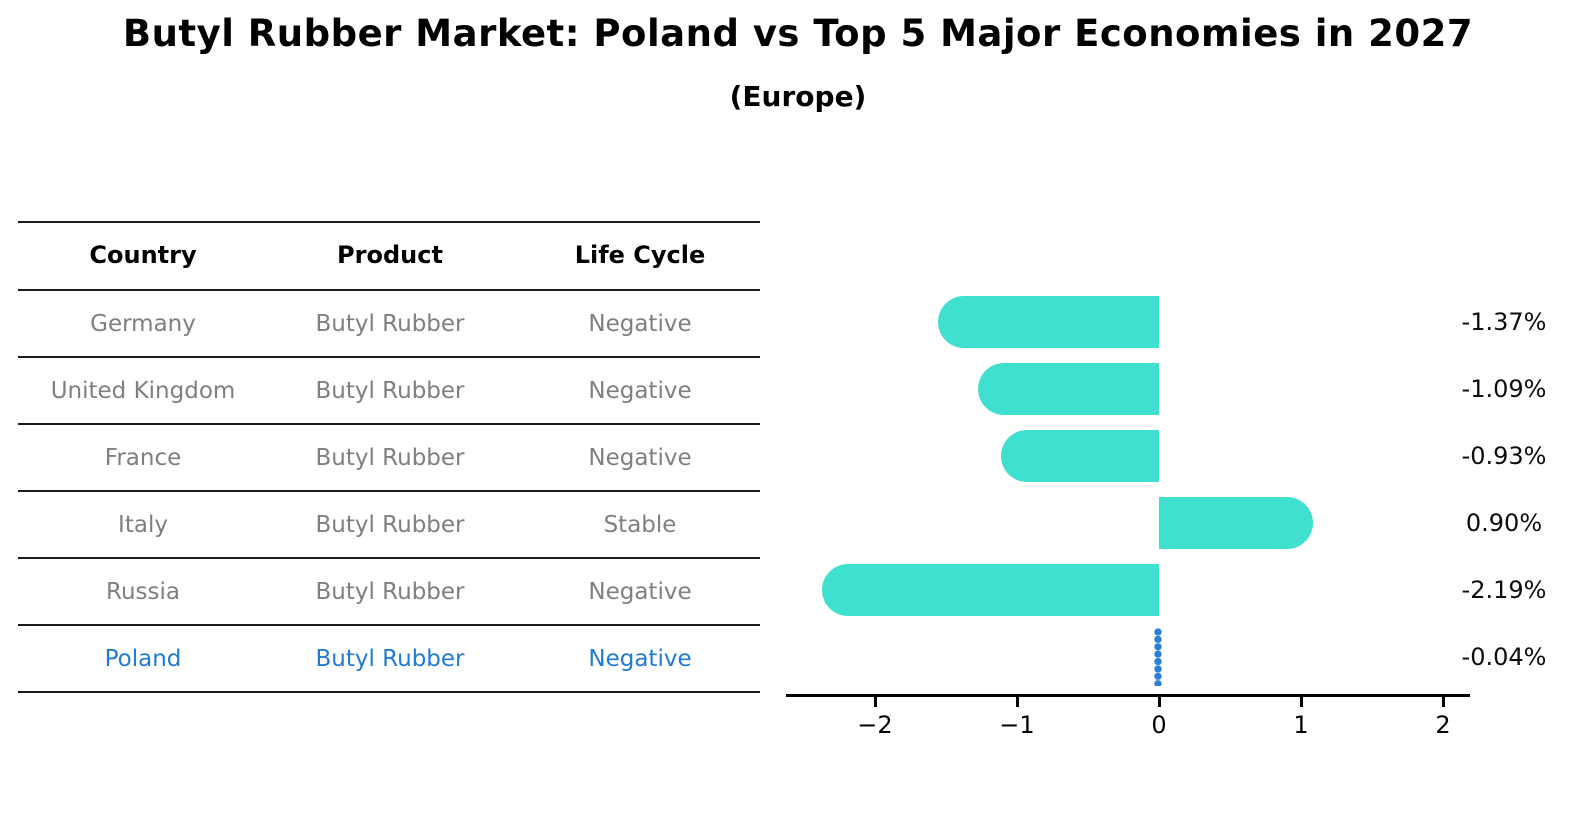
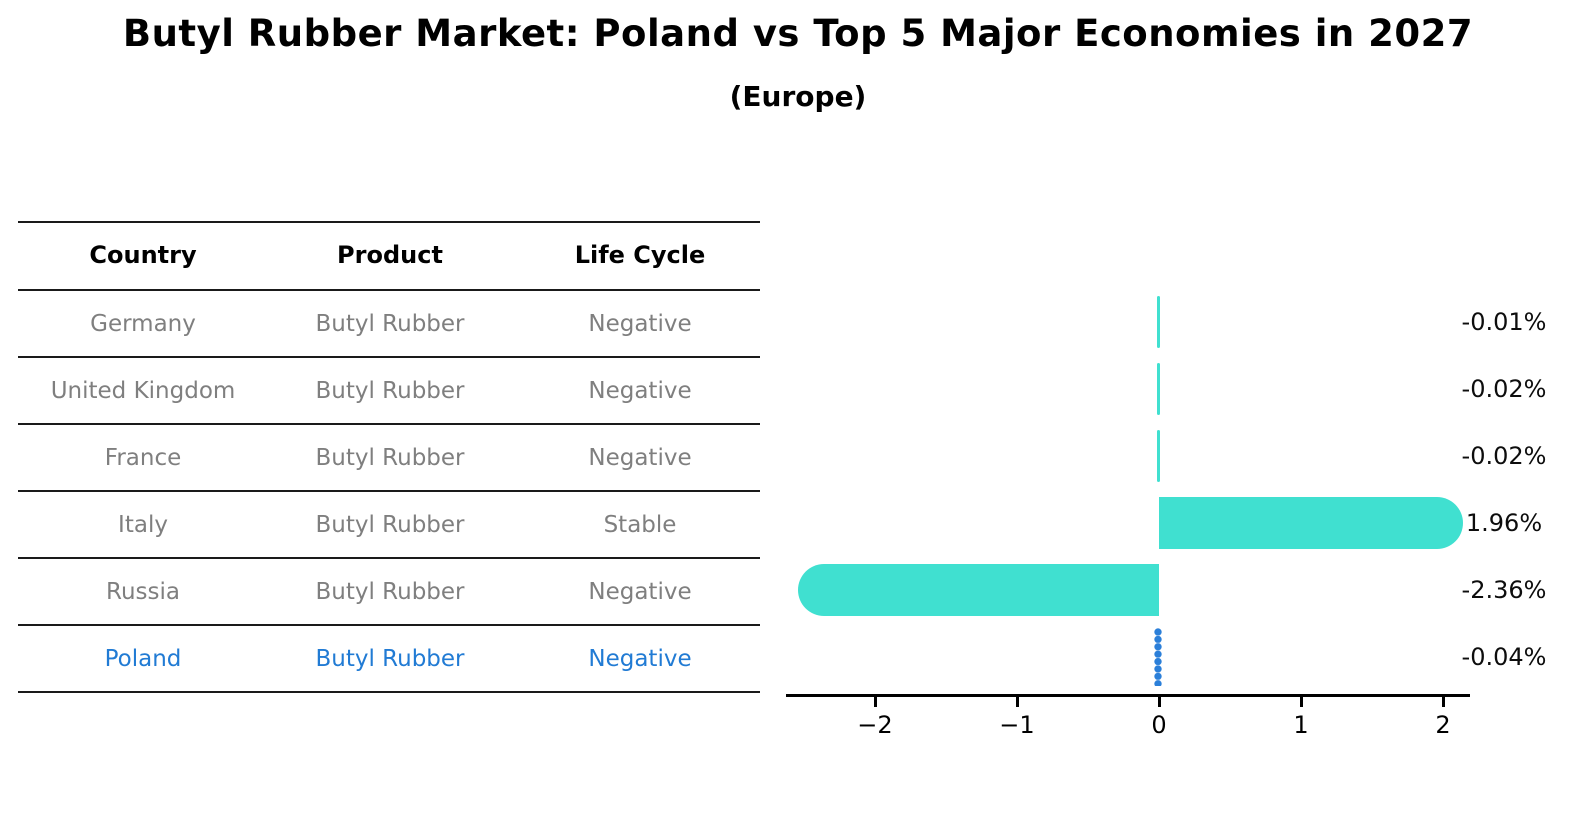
Germany: -1.37% -> -0.01%
United Kingdom: -1.09% -> -0.02%
France: -0.93% -> -0.02%
Italy: 0.90% -> 1.96%
Russia: -2.19% -> -2.36%
